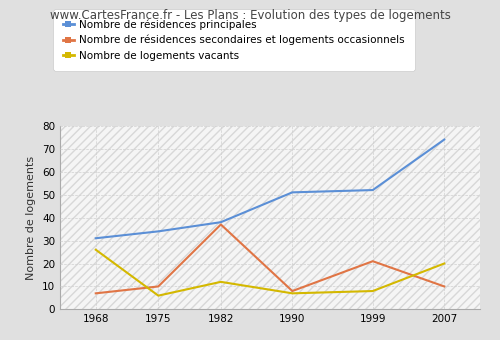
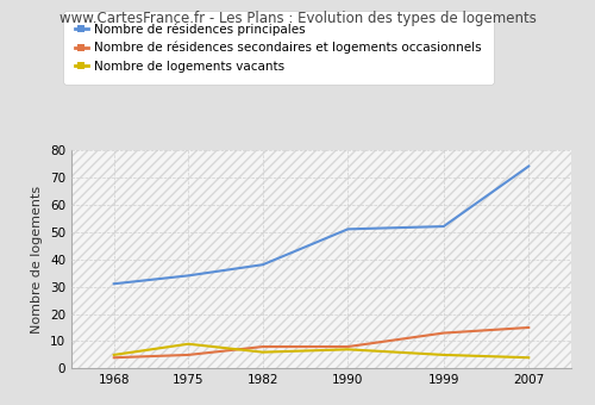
Nombre de résidences secondaires et logements occasionnels/1968: 7 -> 4
Nombre de logements vacants/1968: 26 -> 5
Nombre de résidences secondaires et logements occasionnels/1975: 10 -> 5
Nombre de logements vacants/1975: 6 -> 9
Nombre de résidences secondaires et logements occasionnels/1982: 37 -> 8
Nombre de logements vacants/1982: 12 -> 6
Nombre de résidences secondaires et logements occasionnels/1999: 21 -> 13
Nombre de logements vacants/1999: 8 -> 5
Nombre de résidences secondaires et logements occasionnels/2007: 10 -> 15
Nombre de logements vacants/2007: 20 -> 4
